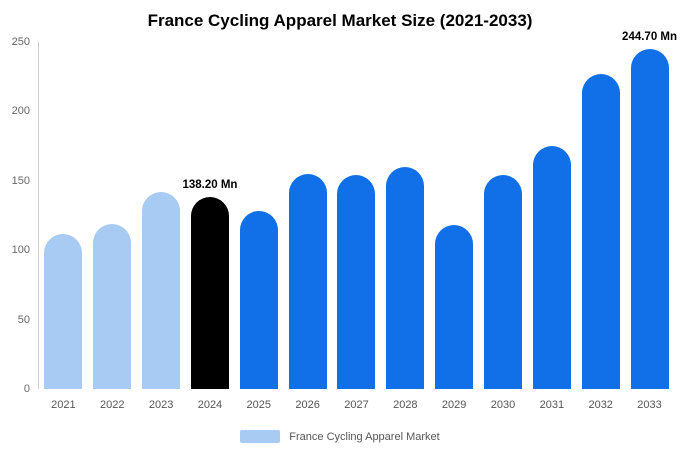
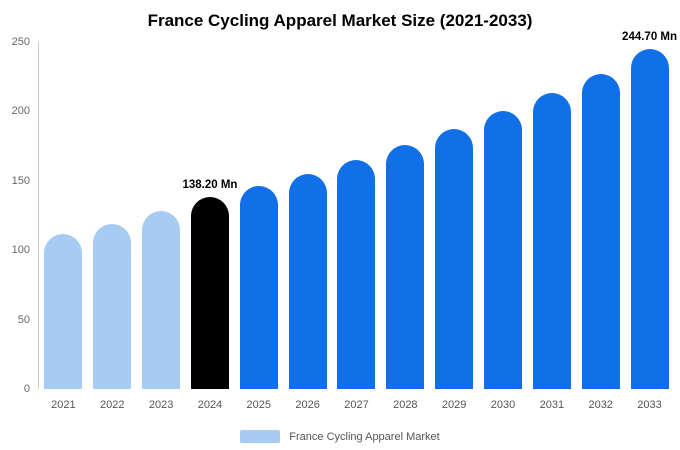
2023: 142 -> 128
2025: 128 -> 146
2027: 154 -> 165
2028: 160 -> 176
2029: 118 -> 187
2030: 154 -> 200
2031: 175 -> 213
